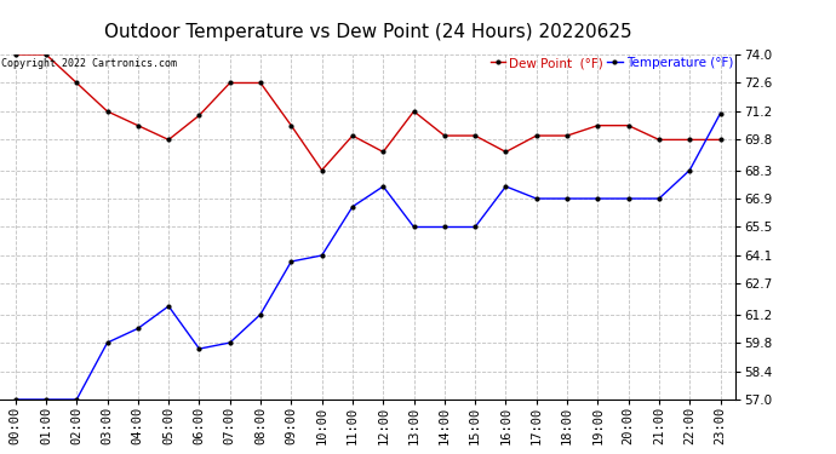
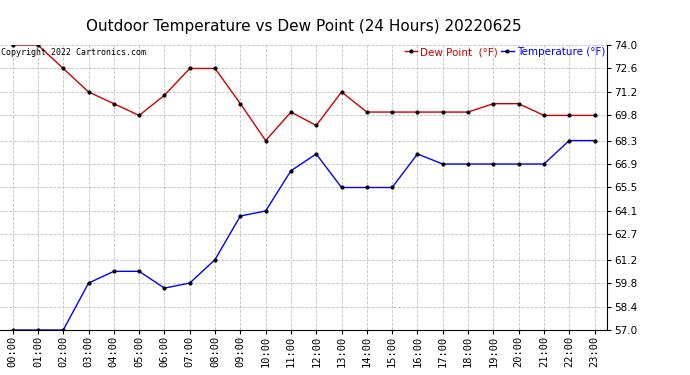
Temperature (°F)/05:00: 61.6 -> 60.5
Dew Point (°F)/16:00: 69.2 -> 70.0
Temperature (°F)/23:00: 71.1 -> 68.3
